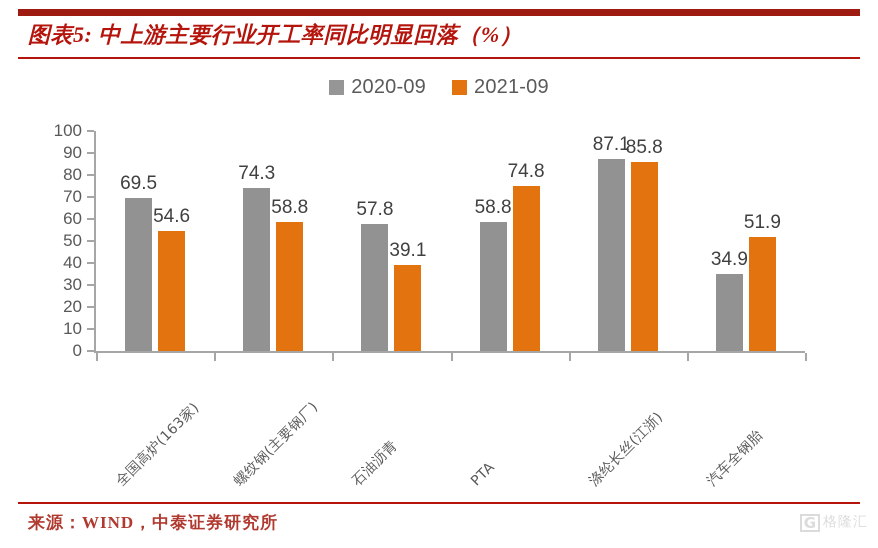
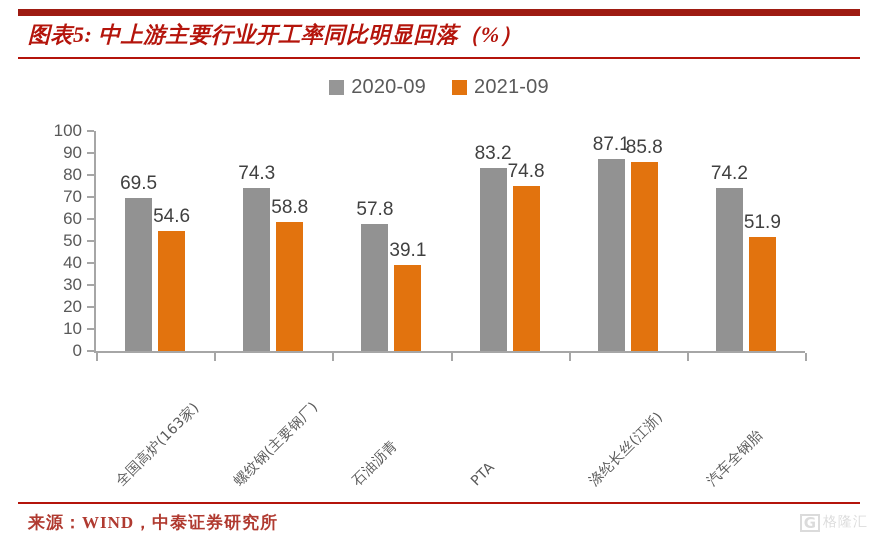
2020-09/PTA: 58.8 -> 83.2
2020-09/汽车全钢胎: 34.9 -> 74.2
